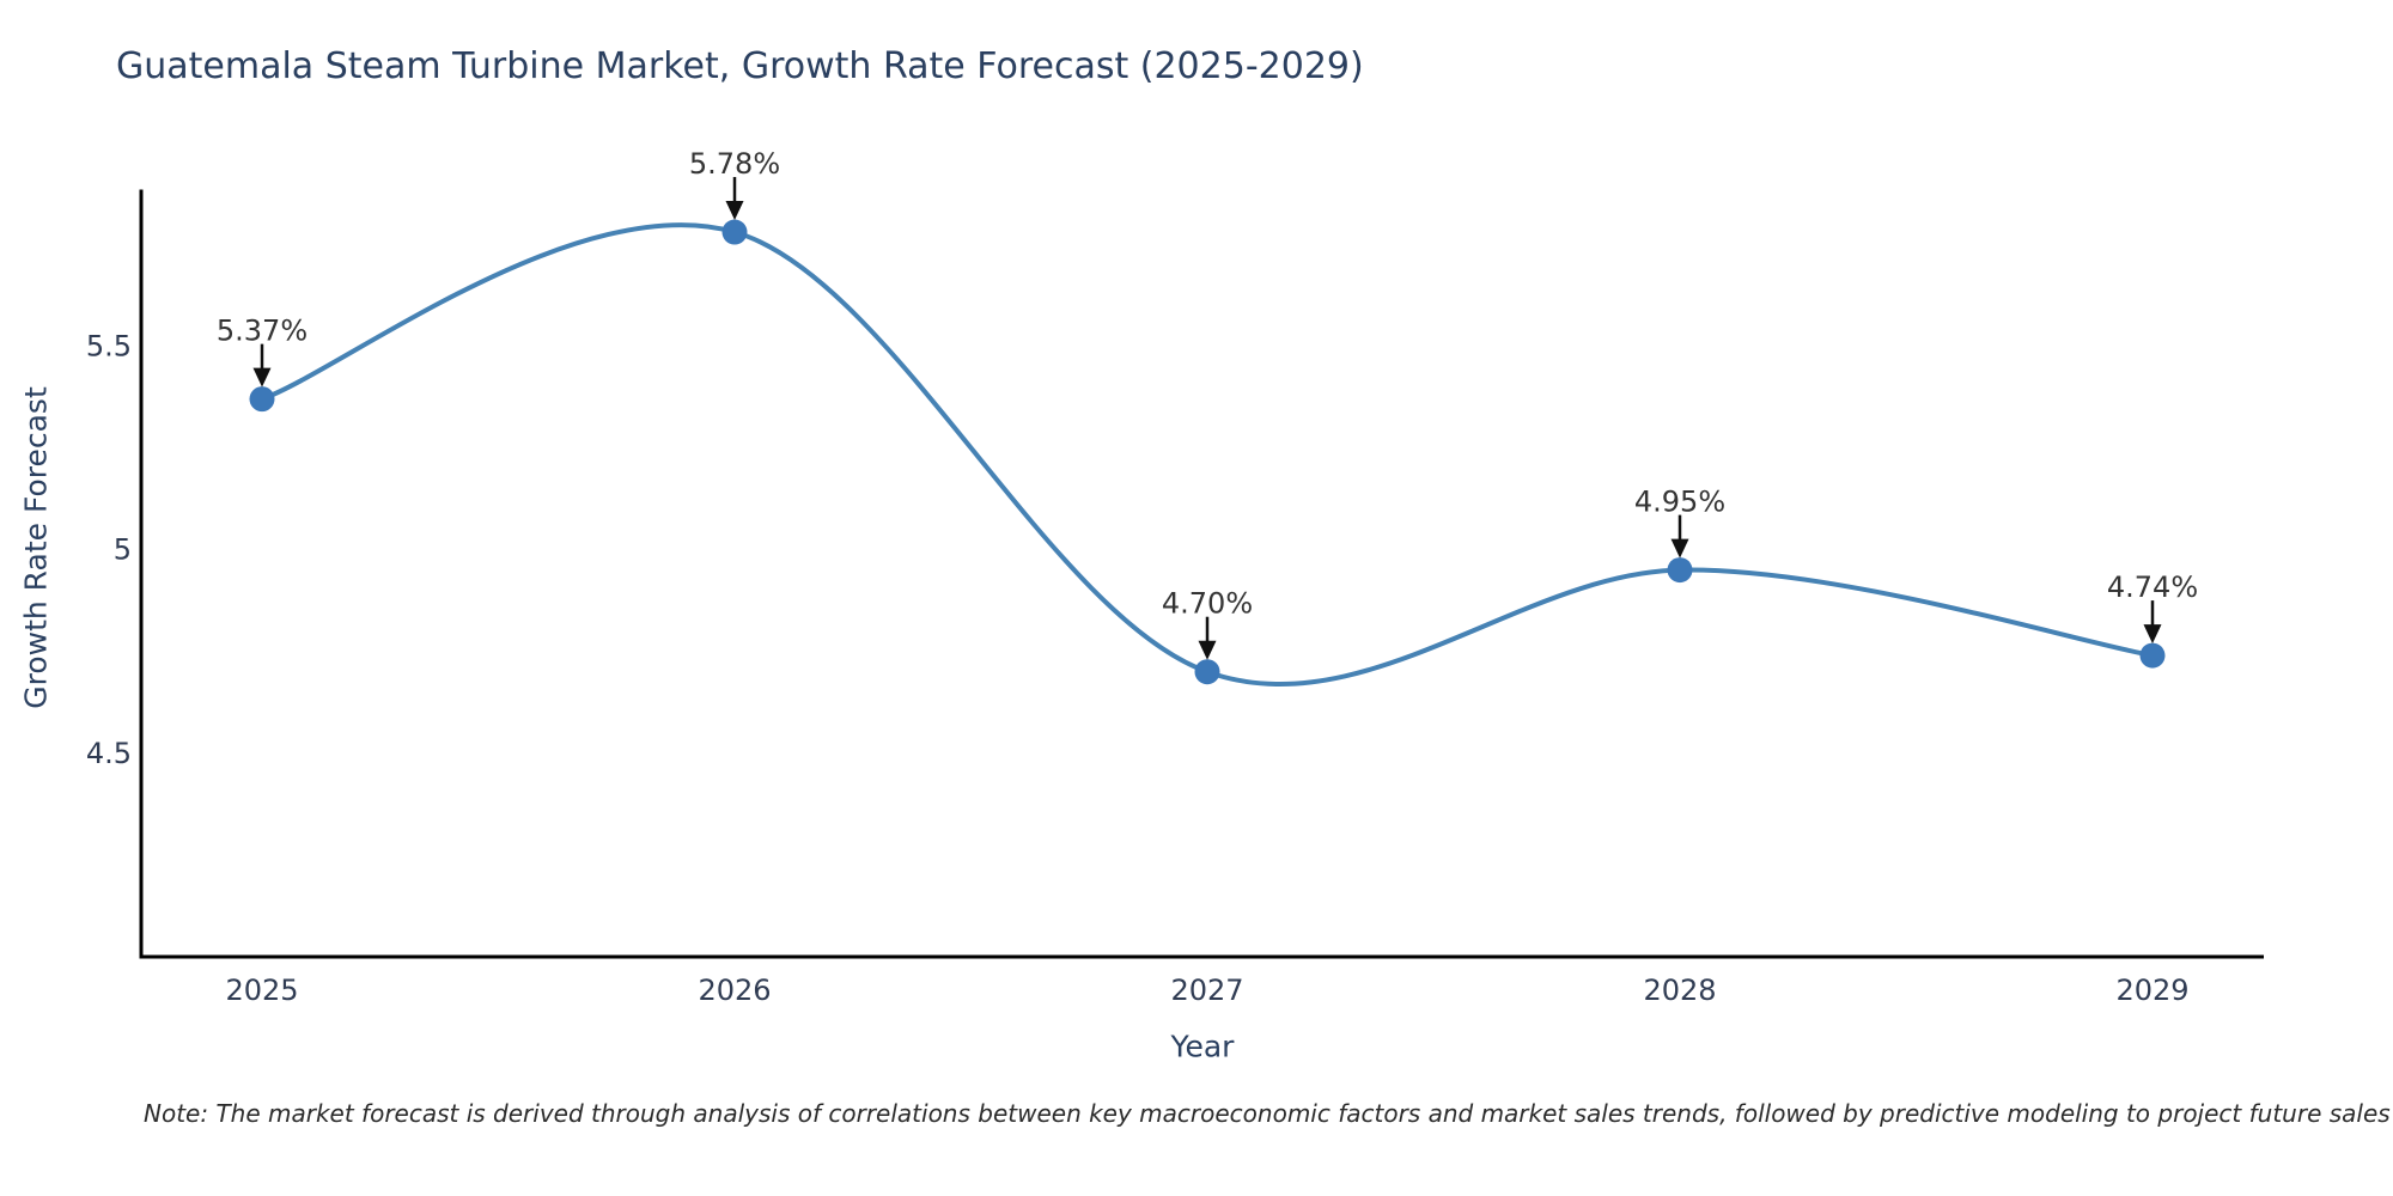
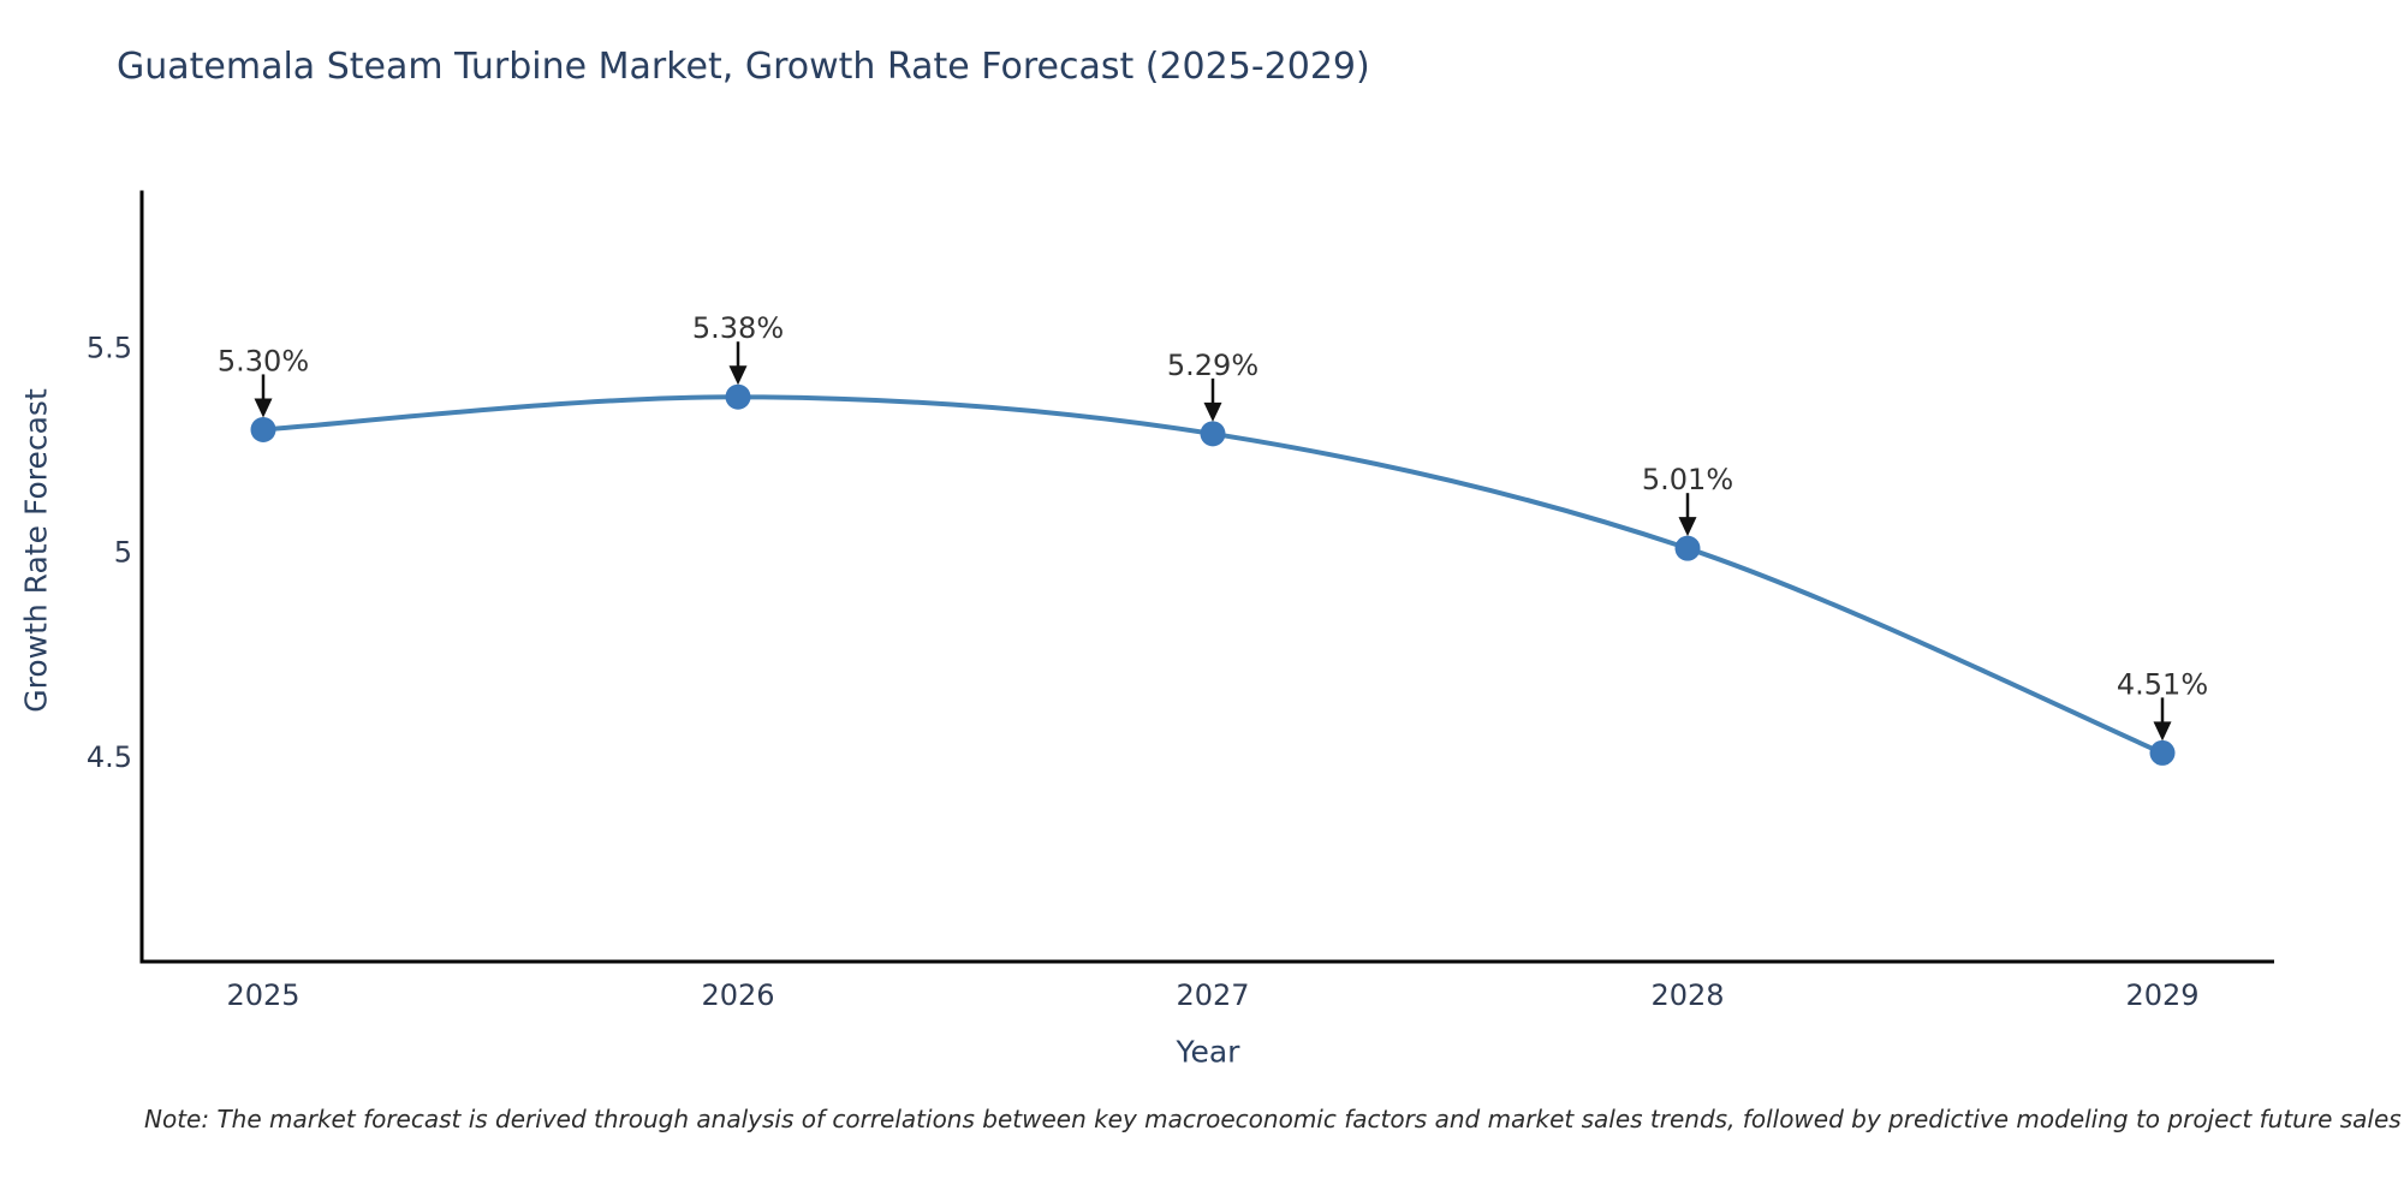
2025: 5.37% -> 5.30%
2026: 5.78% -> 5.38%
2027: 4.70% -> 5.29%
2028: 4.95% -> 5.01%
2029: 4.74% -> 4.51%
